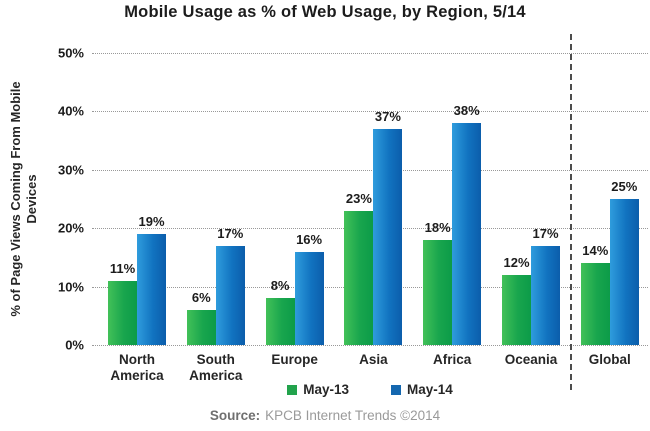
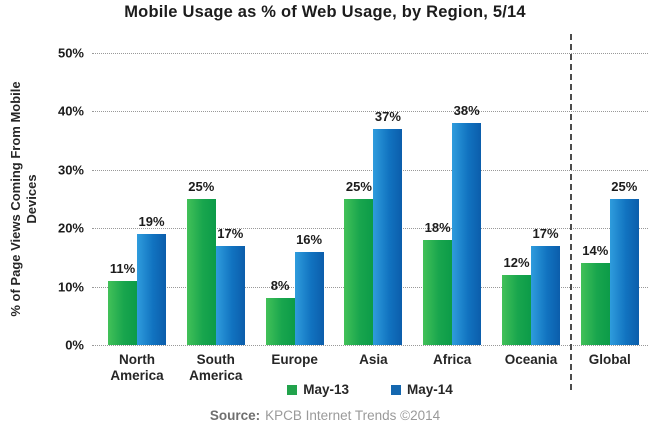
May-13/South America: 6% -> 25%
May-13/Asia: 23% -> 25%
